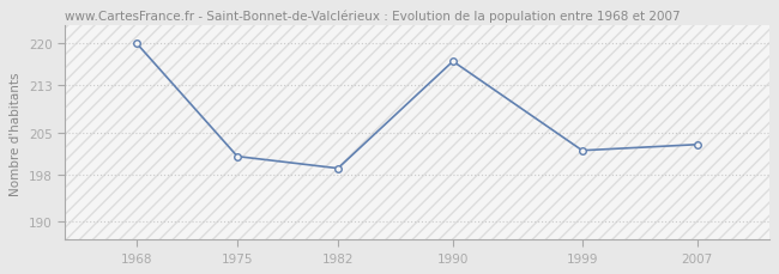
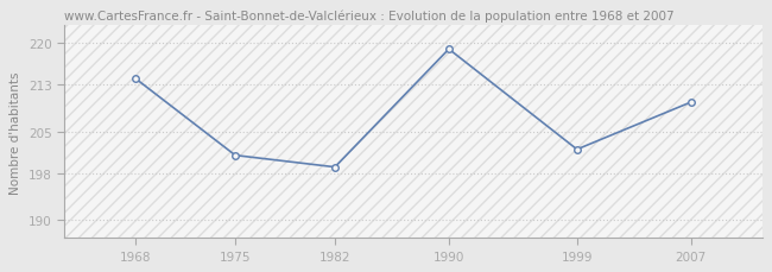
1968: 220 -> 214
1990: 217 -> 219
2007: 203 -> 210
